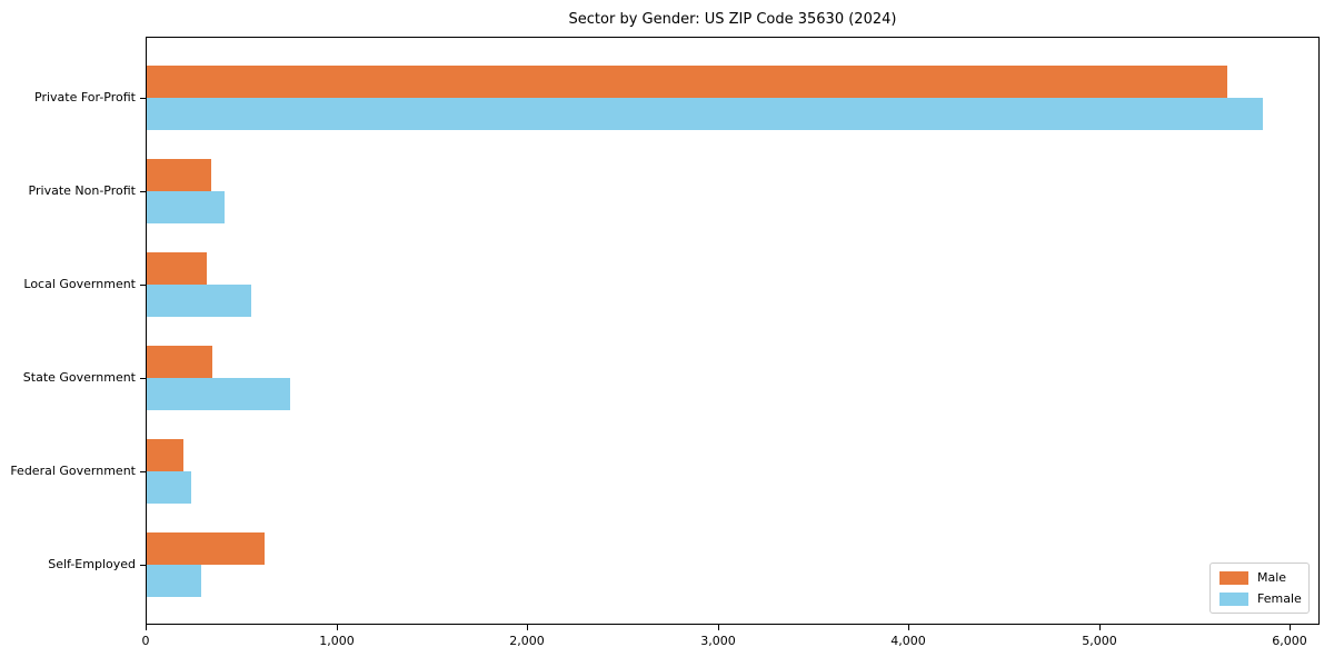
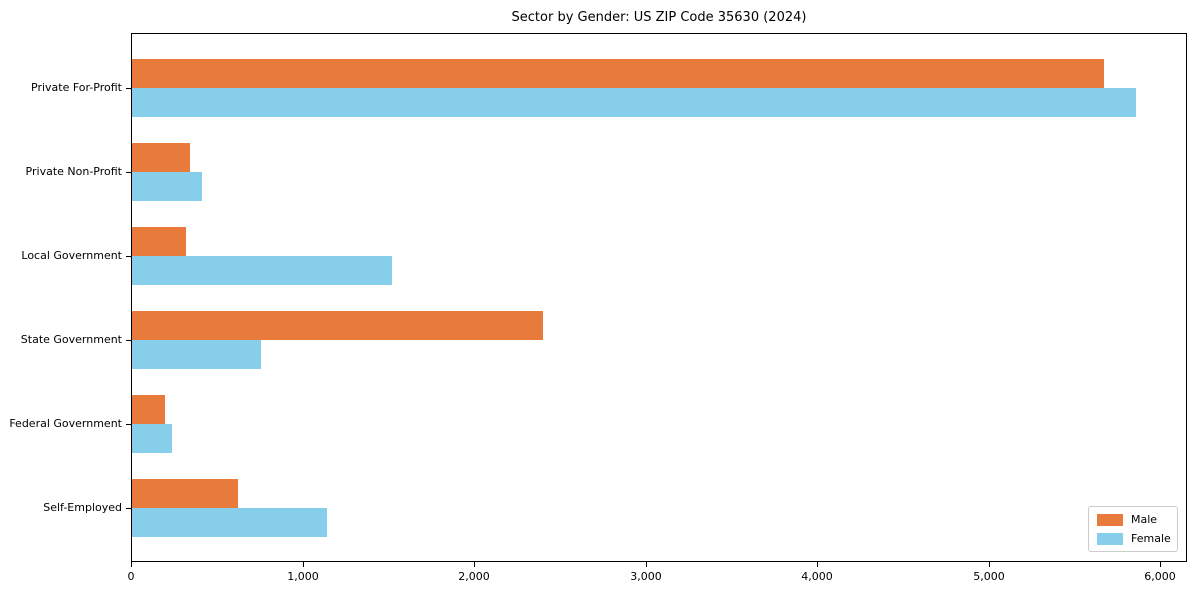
Female/Local Government: 560 -> 1520
Male/State Government: 350 -> 2400
Female/Self-Employed: 290 -> 1140
